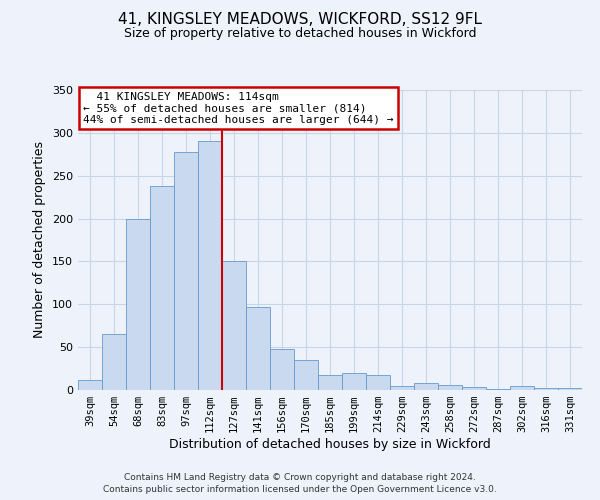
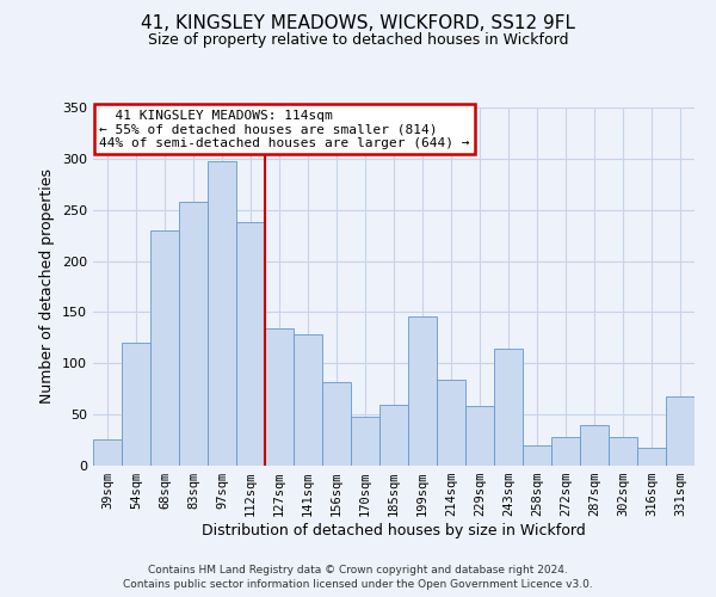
39sqm: 12 -> 26
54sqm: 65 -> 120
68sqm: 200 -> 230
83sqm: 238 -> 258
97sqm: 278 -> 298
112sqm: 291 -> 238
127sqm: 150 -> 134
141sqm: 97 -> 128
156sqm: 48 -> 82
170sqm: 35 -> 48
185sqm: 18 -> 60
199sqm: 20 -> 146
214sqm: 18 -> 84
229sqm: 5 -> 58
243sqm: 8 -> 114
258sqm: 6 -> 20
272sqm: 3 -> 28
287sqm: 1 -> 40
302sqm: 5 -> 28
316sqm: 2 -> 18
331sqm: 2 -> 68
